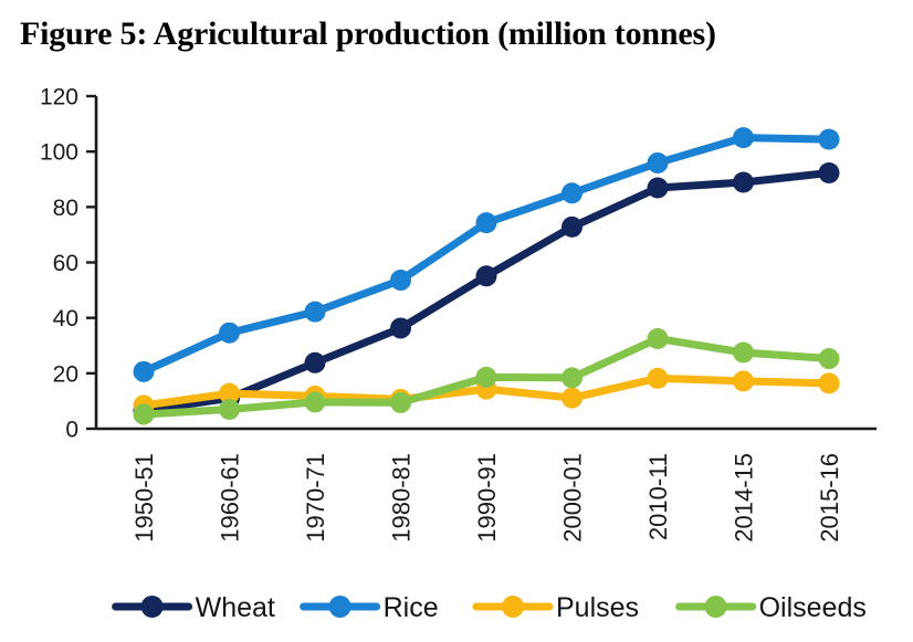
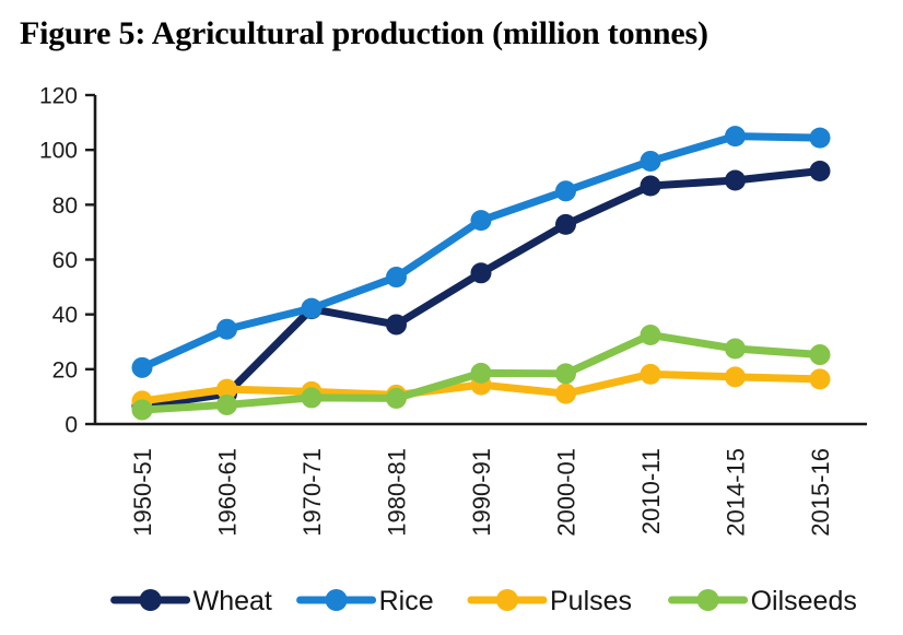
Wheat/1970-71: 24 -> 42
